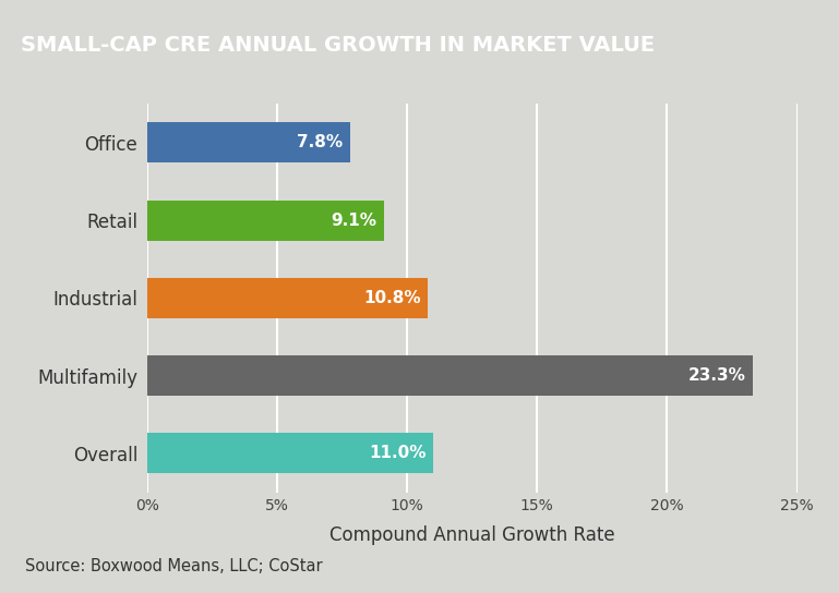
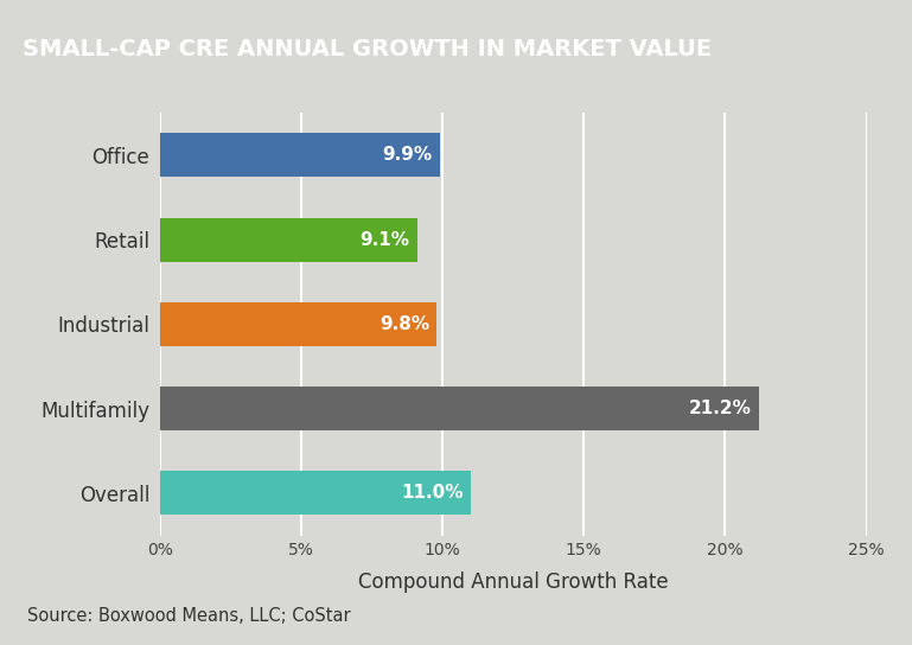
Office: 7.8% -> 9.9%
Industrial: 10.8% -> 9.8%
Multifamily: 23.3% -> 21.2%
